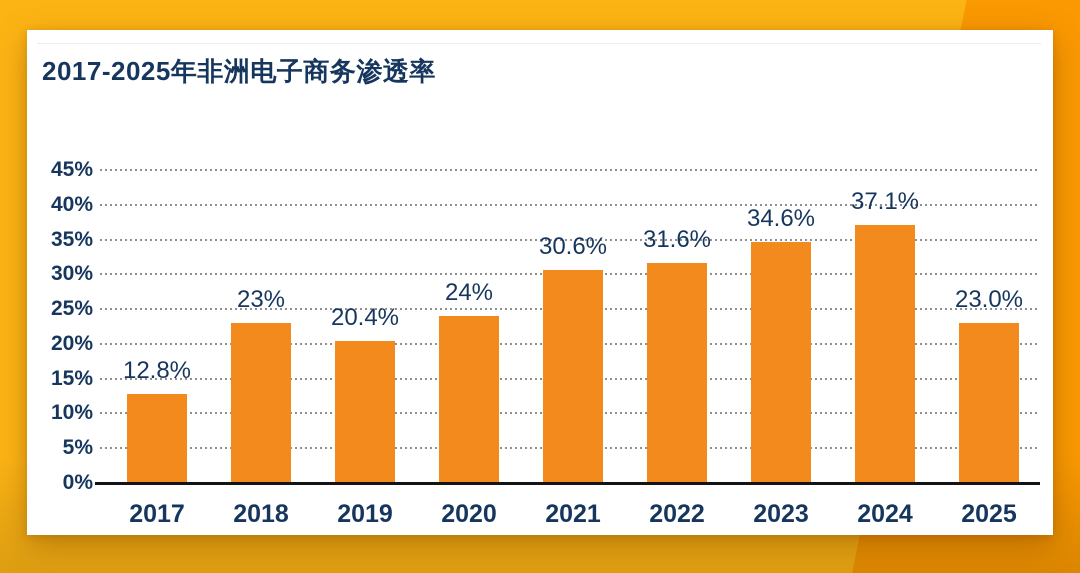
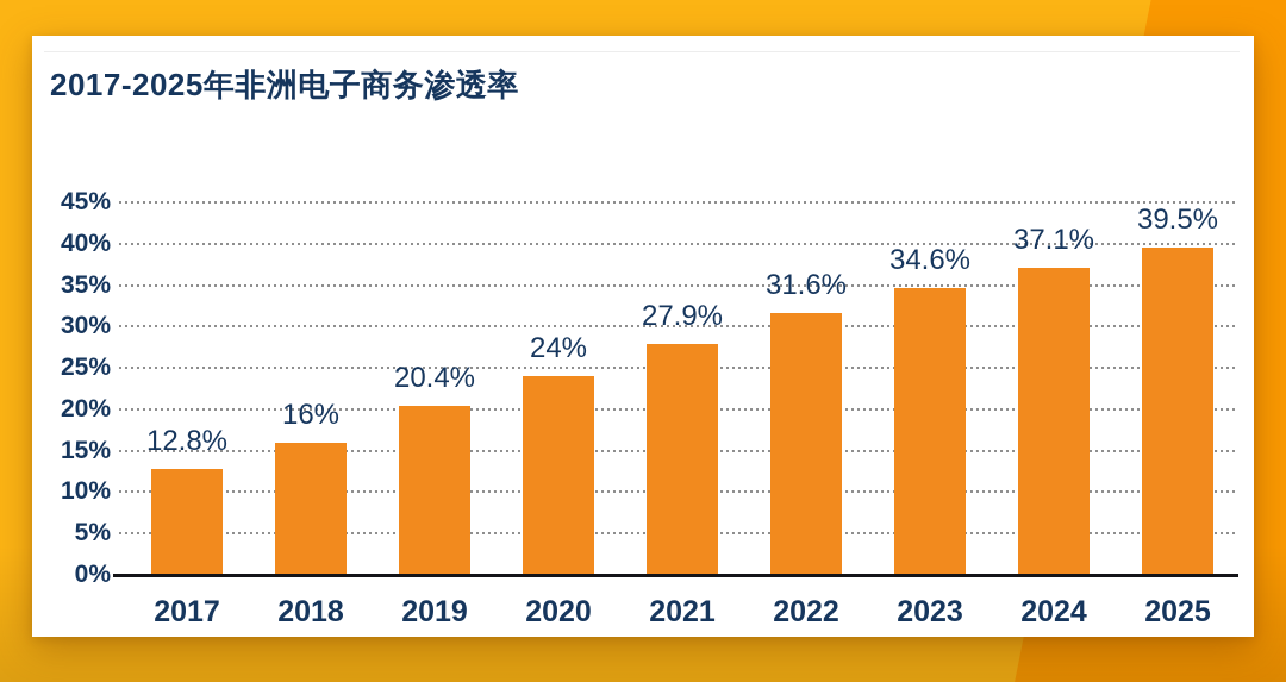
2018: 23% -> 16%
2021: 30.6% -> 27.9%
2025: 23.0% -> 39.5%
